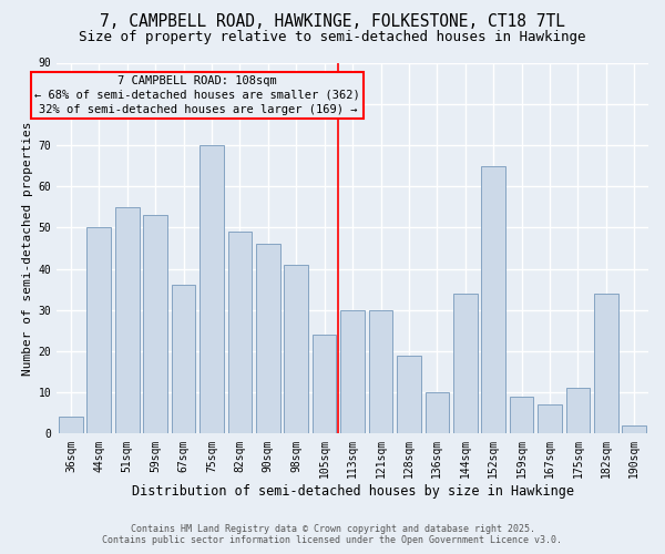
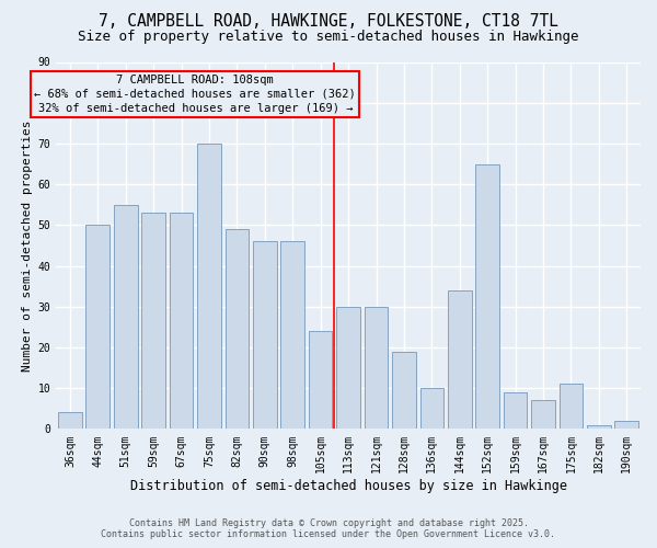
67sqm: 36 -> 53
98sqm: 41 -> 46
182sqm: 34 -> 1
